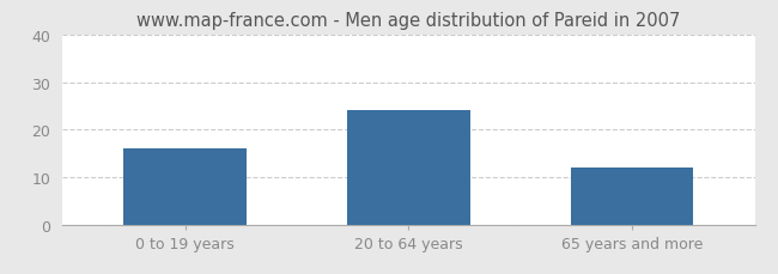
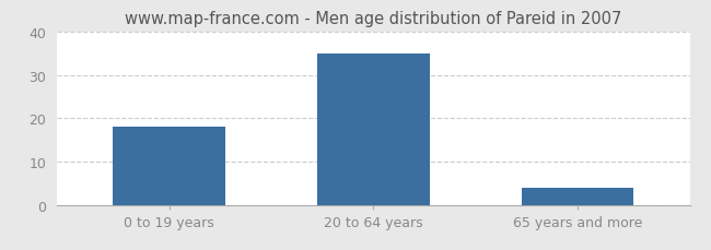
0 to 19 years: 16 -> 18
20 to 64 years: 24 -> 35
65 years and more: 12 -> 4
